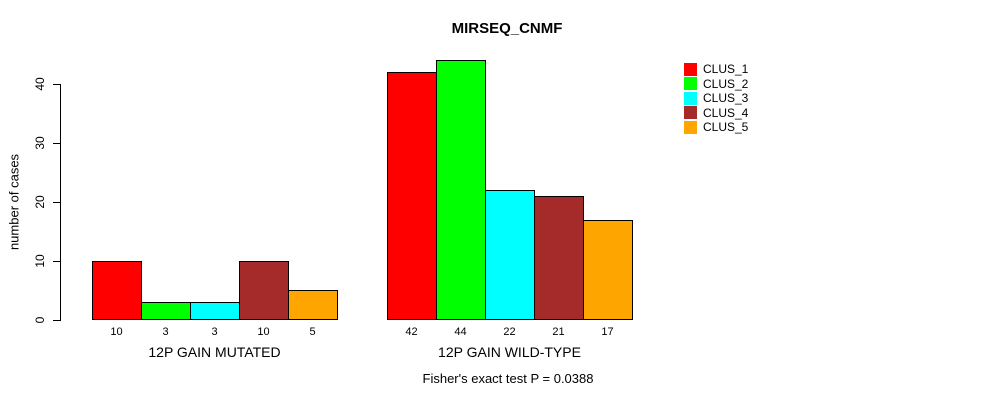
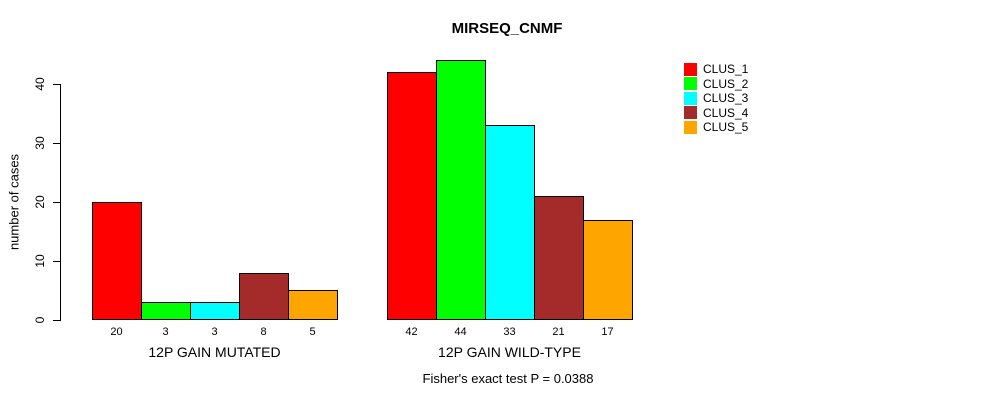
CLUS_1/12P GAIN MUTATED: 10 -> 20
CLUS_4/12P GAIN MUTATED: 10 -> 8
CLUS_3/12P GAIN WILD-TYPE: 22 -> 33
